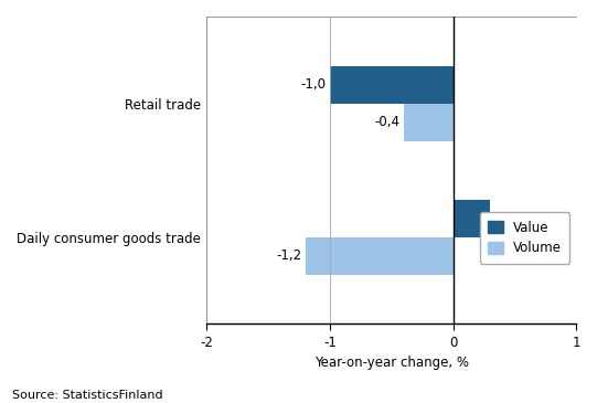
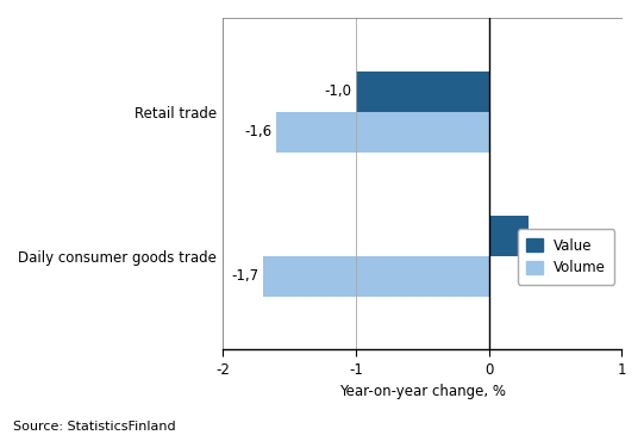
Volume/Retail trade: -0,4 -> -1,6
Volume/Daily consumer goods trade: -1,2 -> -1,7
